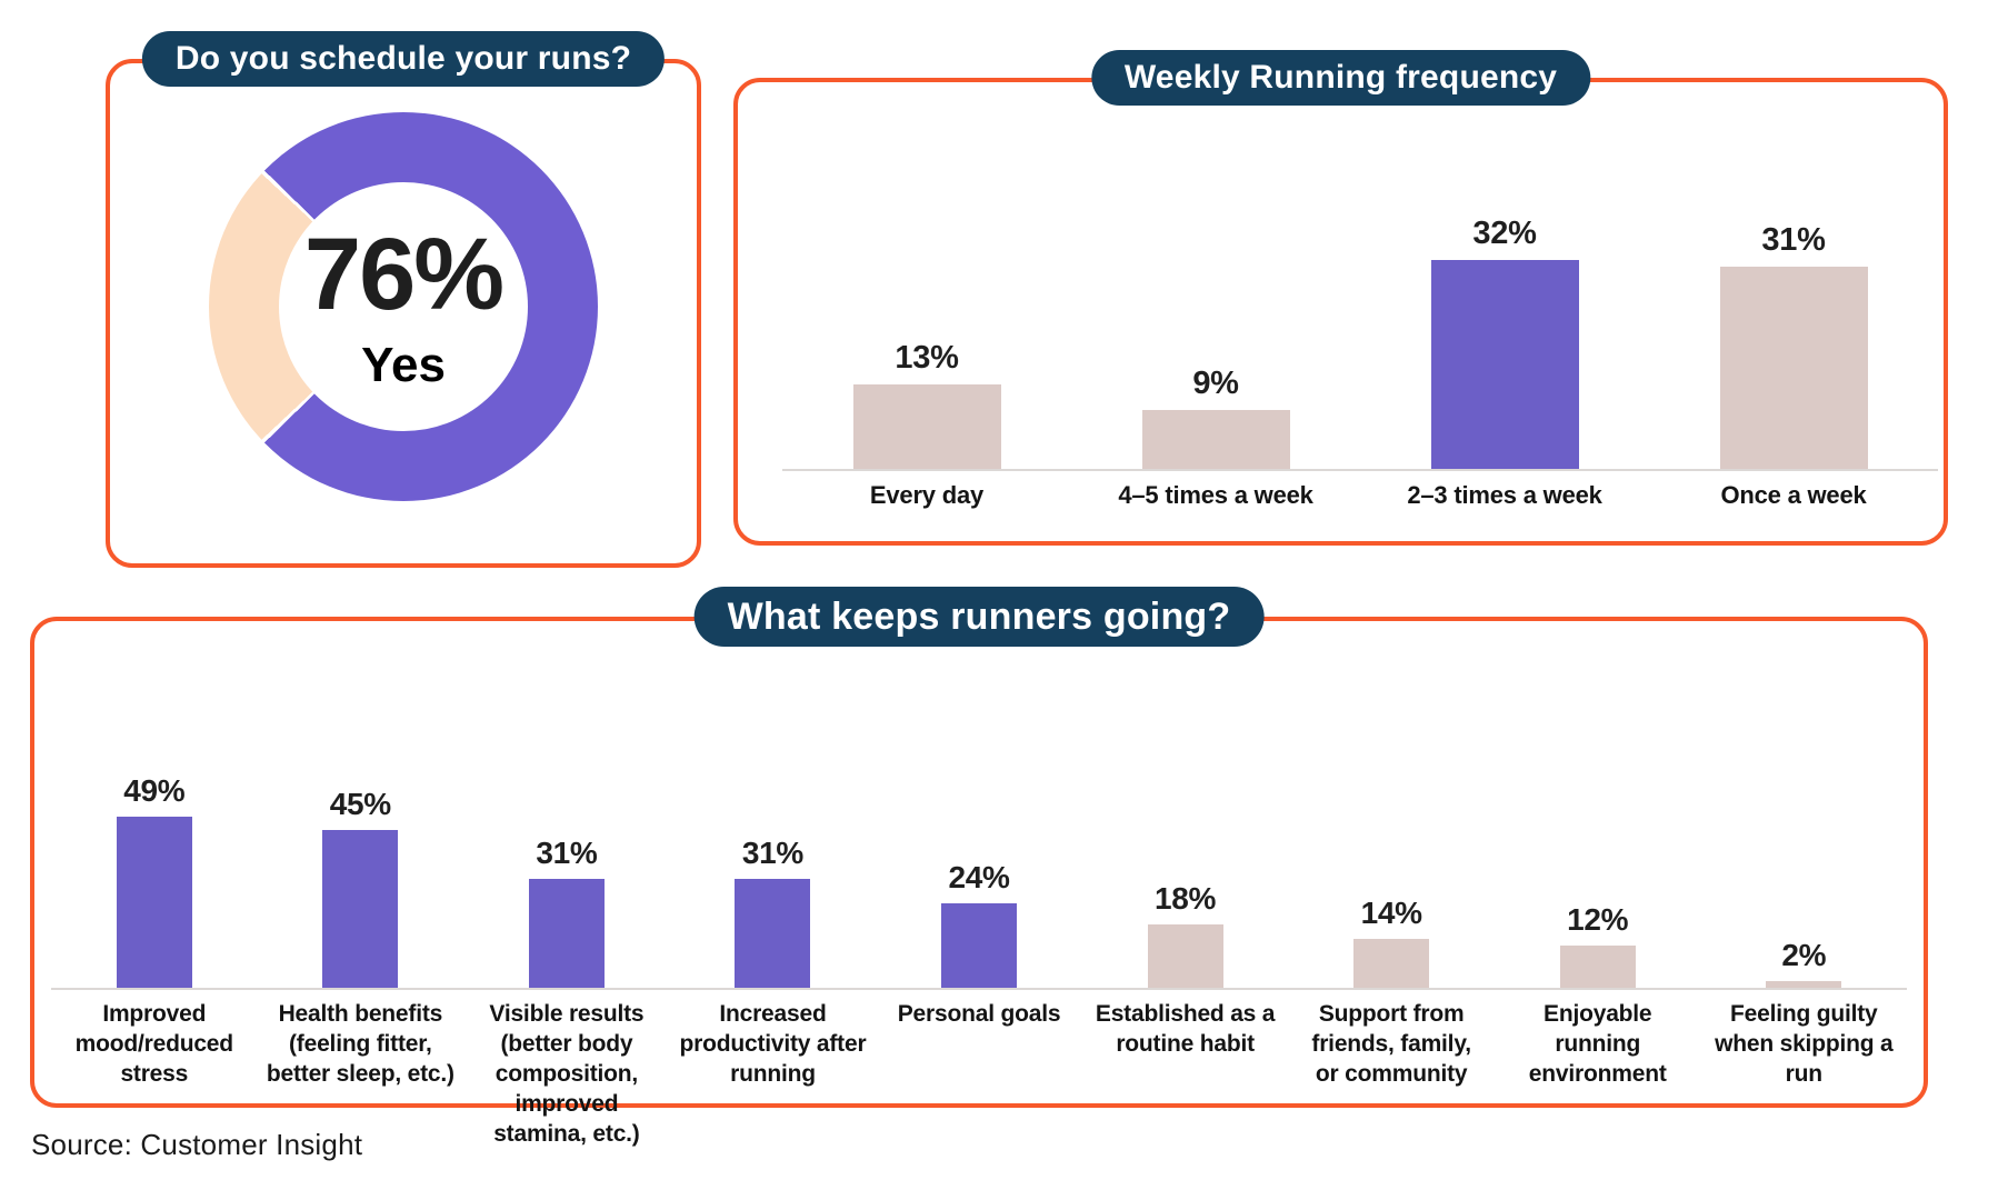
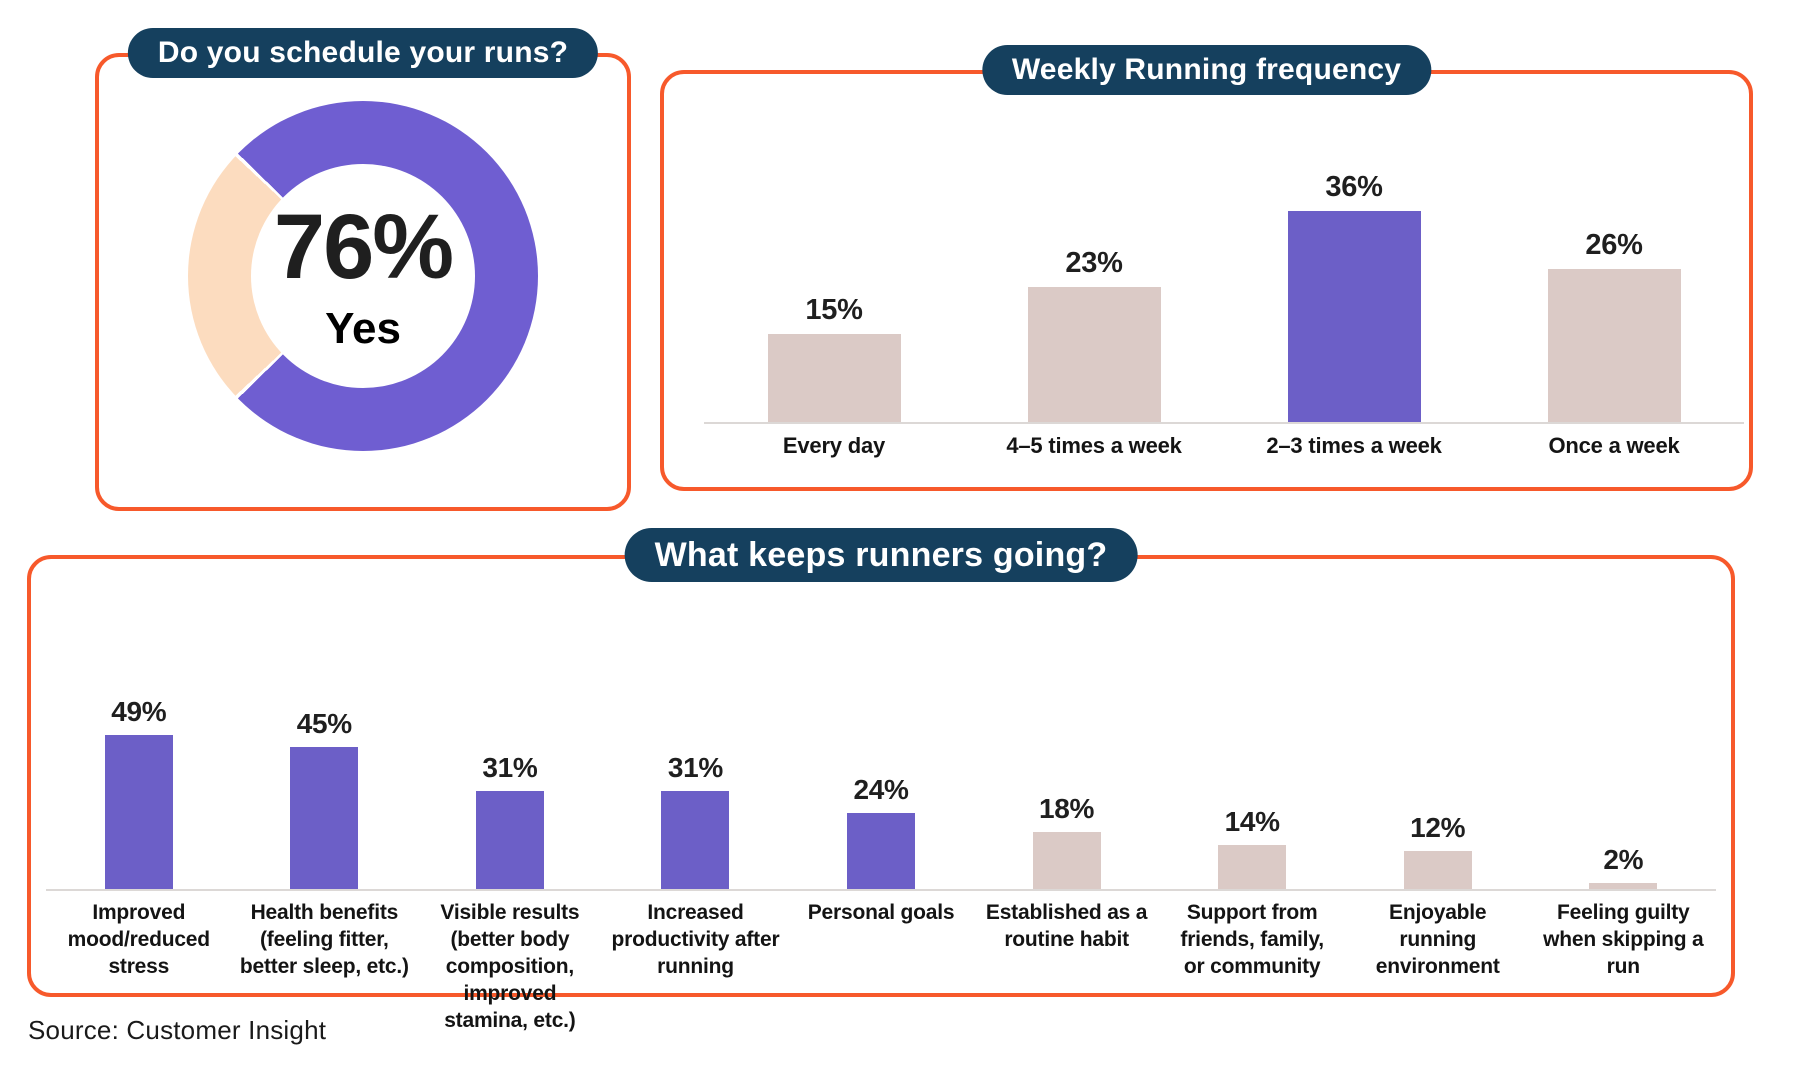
Weekly Running frequency/Every day: 13% -> 15%
Weekly Running frequency/4–5 times a week: 9% -> 23%
Weekly Running frequency/2–3 times a week: 32% -> 36%
Weekly Running frequency/Once a week: 31% -> 26%
